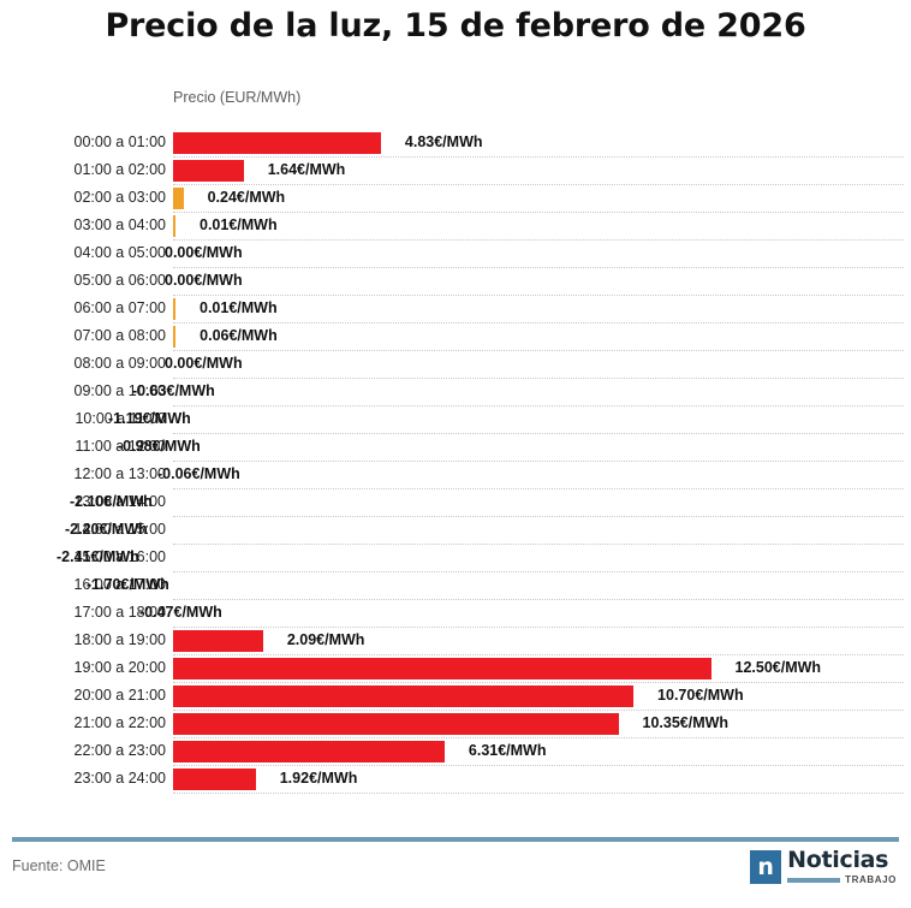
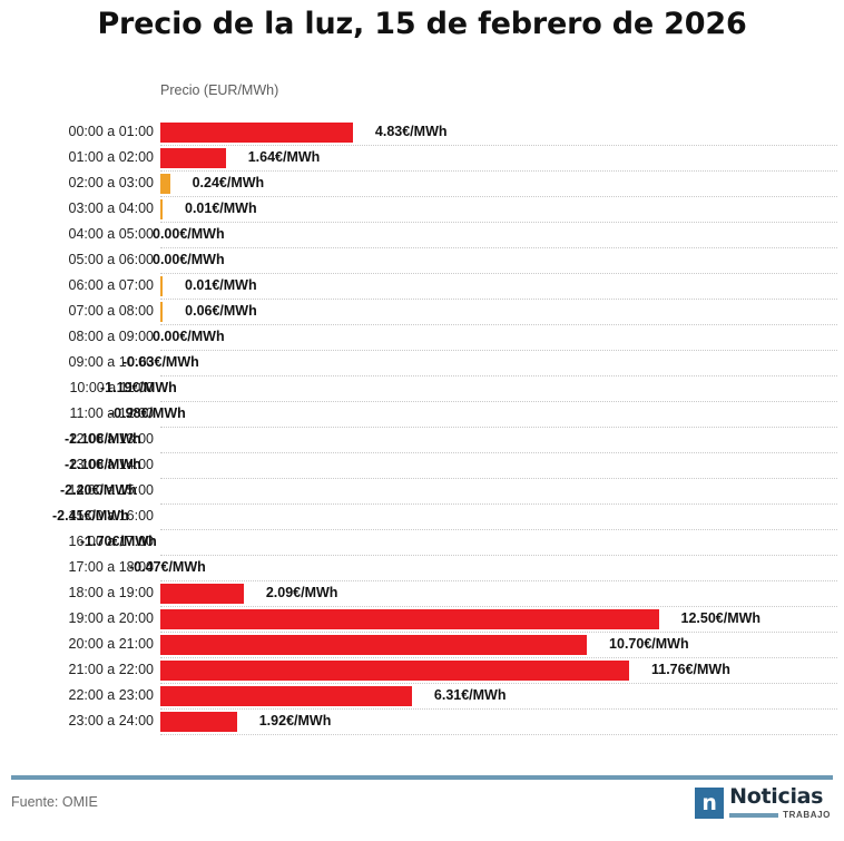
12:00 a 13:00: -0.06 -> -2.10
21:00 a 22:00: 10.35 -> 11.76
